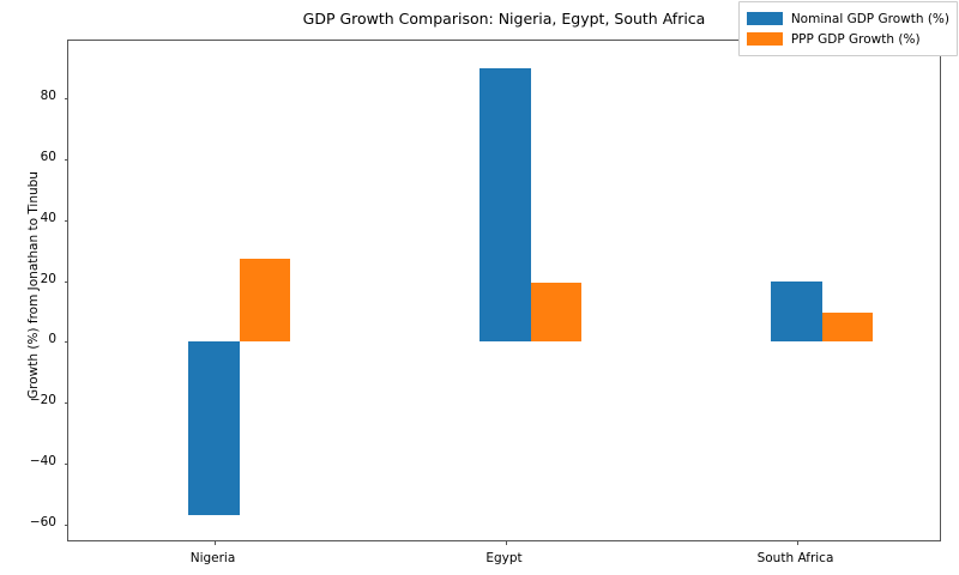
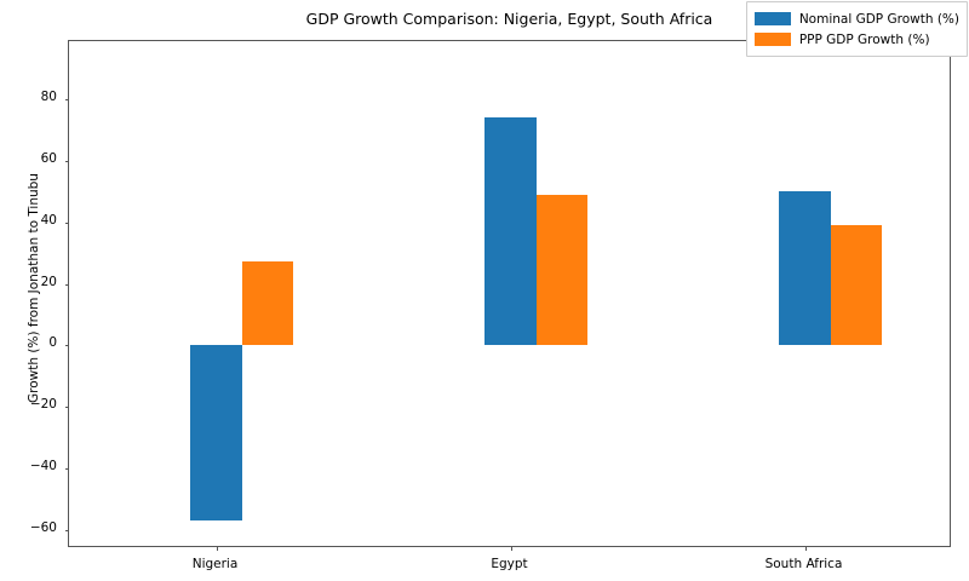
Nominal GDP Growth (%)/Egypt: 90 -> 74
PPP GDP Growth (%)/Egypt: 20 -> 49
Nominal GDP Growth (%)/South Africa: 20 -> 50
PPP GDP Growth (%)/South Africa: 10 -> 39
